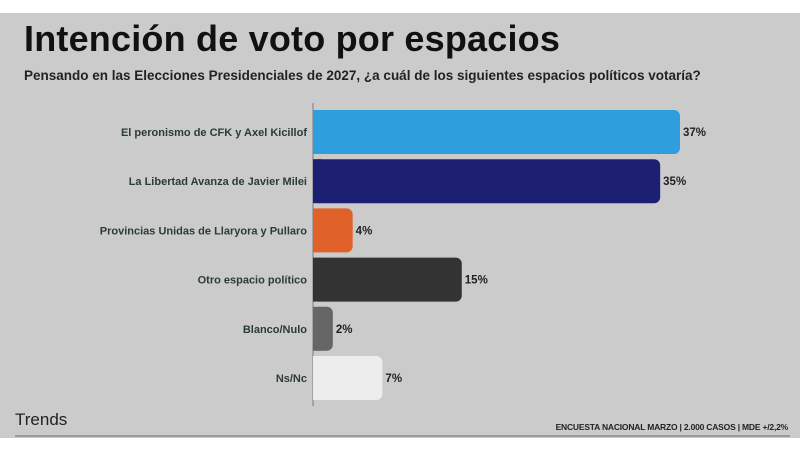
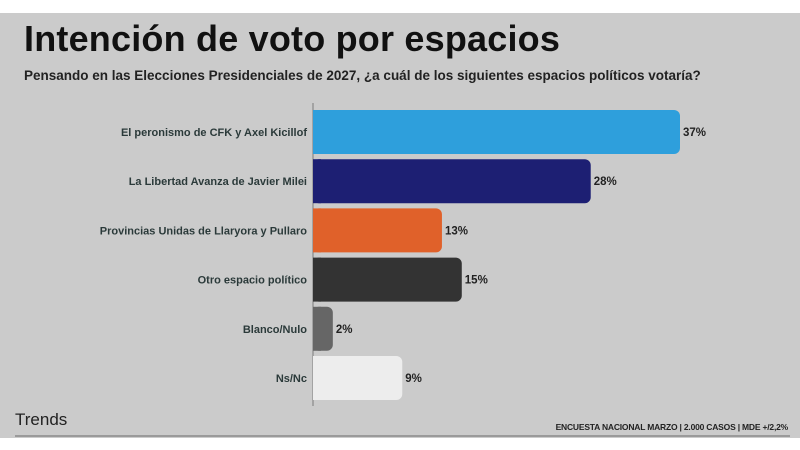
La Libertad Avanza de Javier Milei: 35% -> 28%
Provincias Unidas de Llaryora y Pullaro: 4% -> 13%
Ns/Nc: 7% -> 9%
